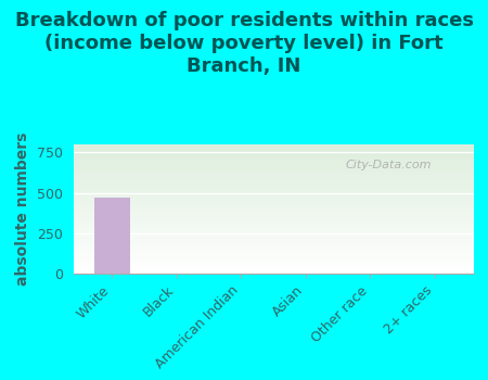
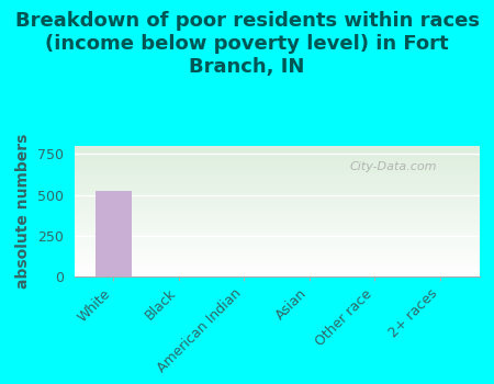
White: 470 -> 530
